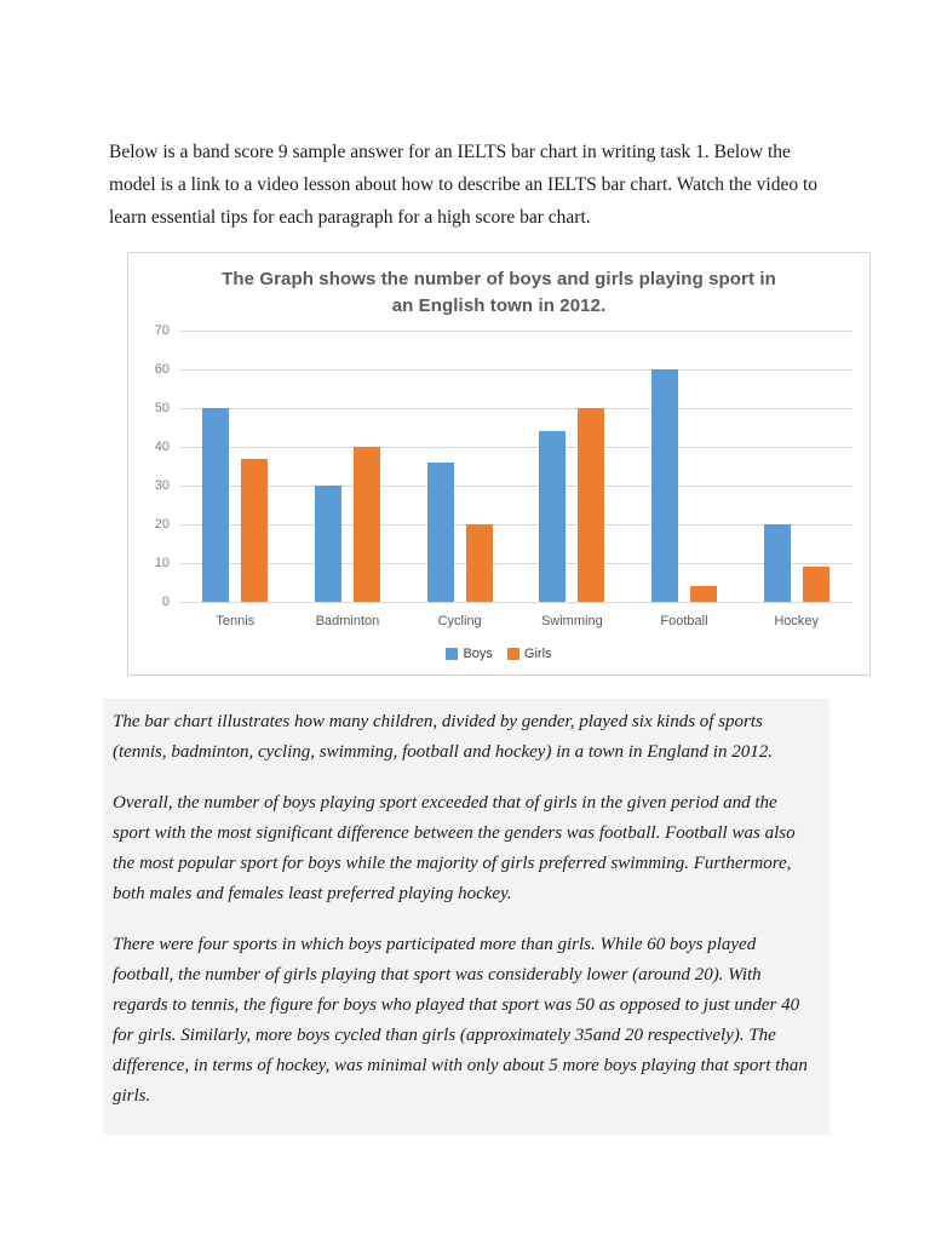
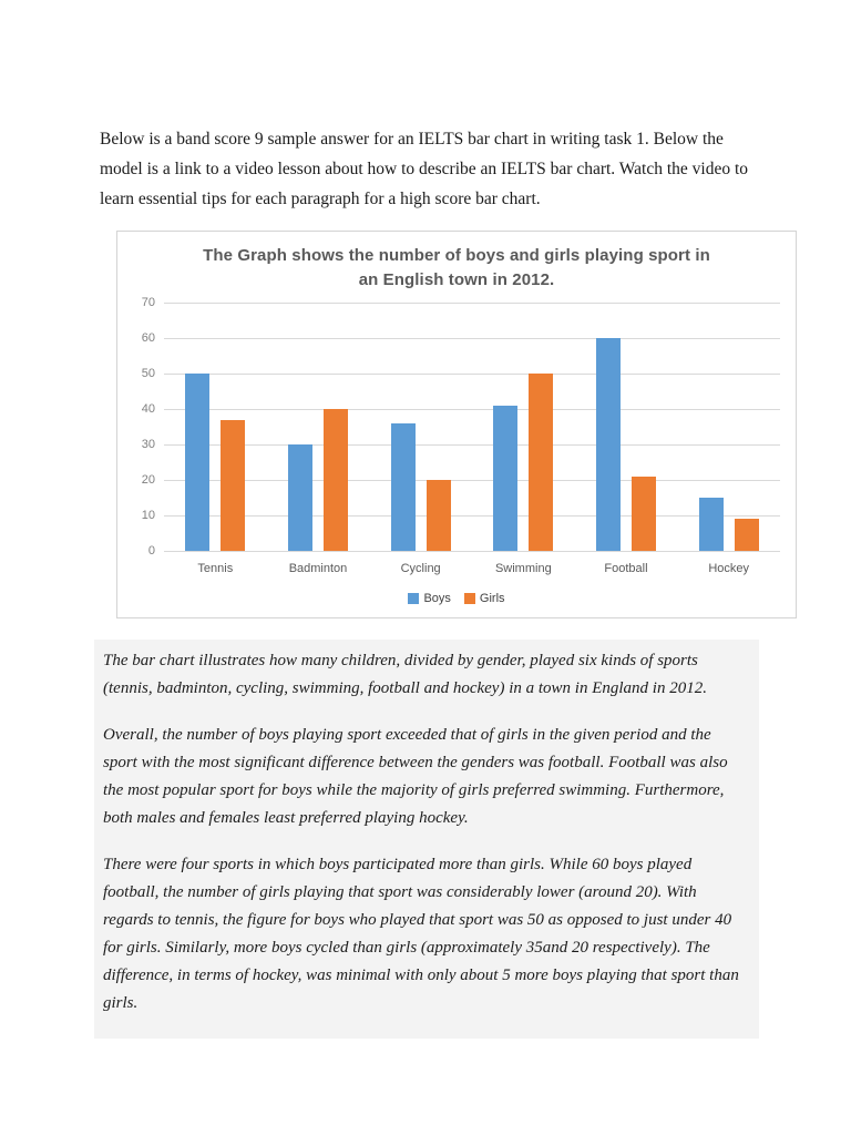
Boys/Swimming: 44 -> 41
Girls/Football: 4 -> 21
Boys/Hockey: 20 -> 15
